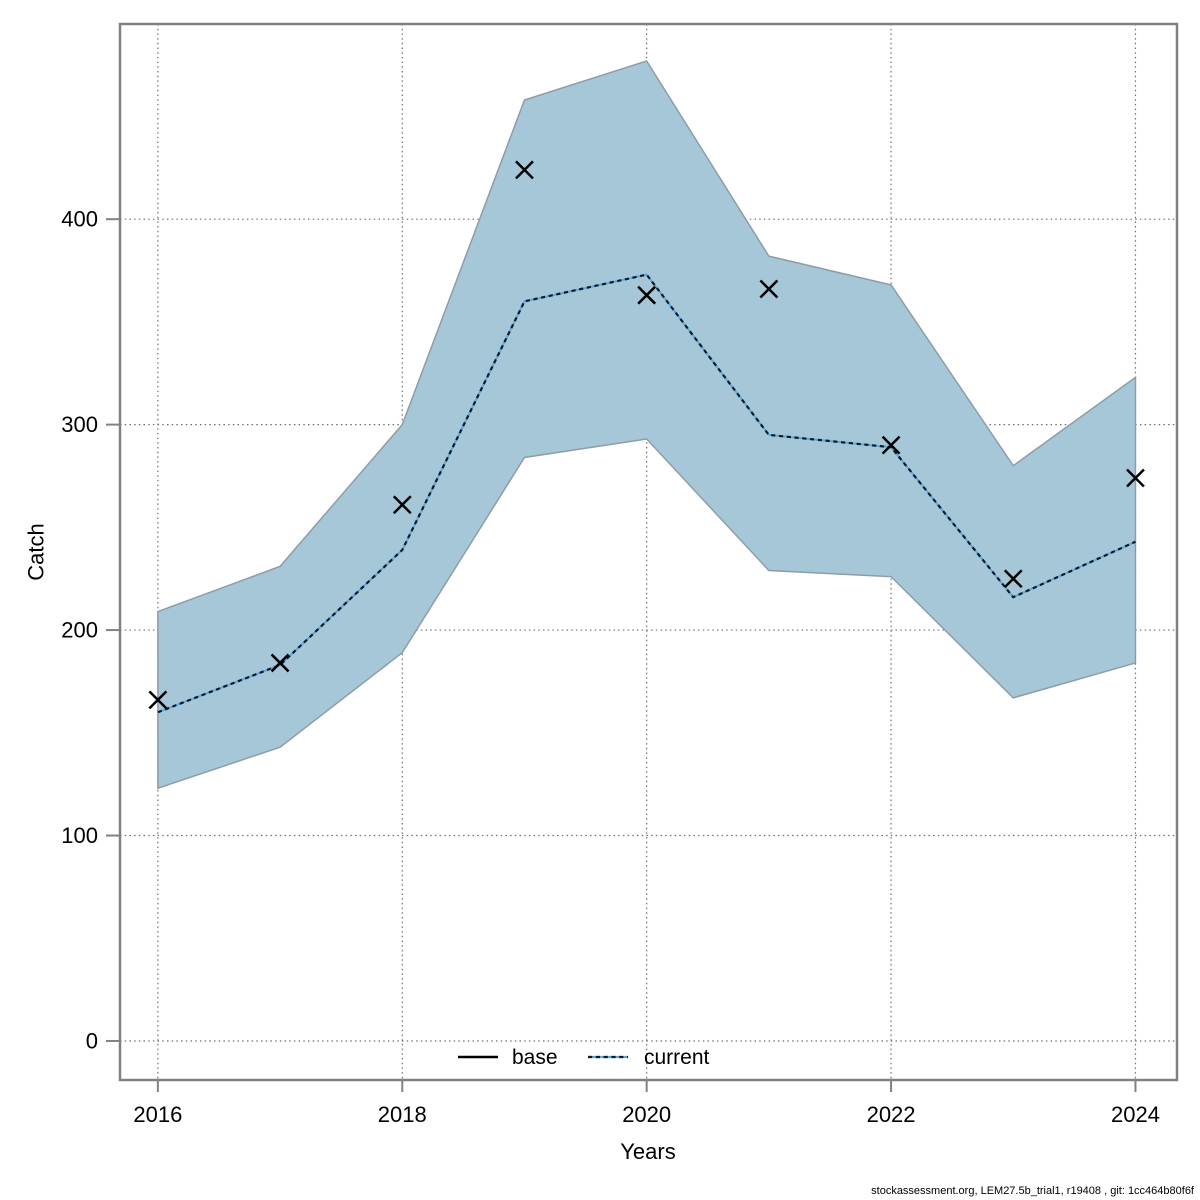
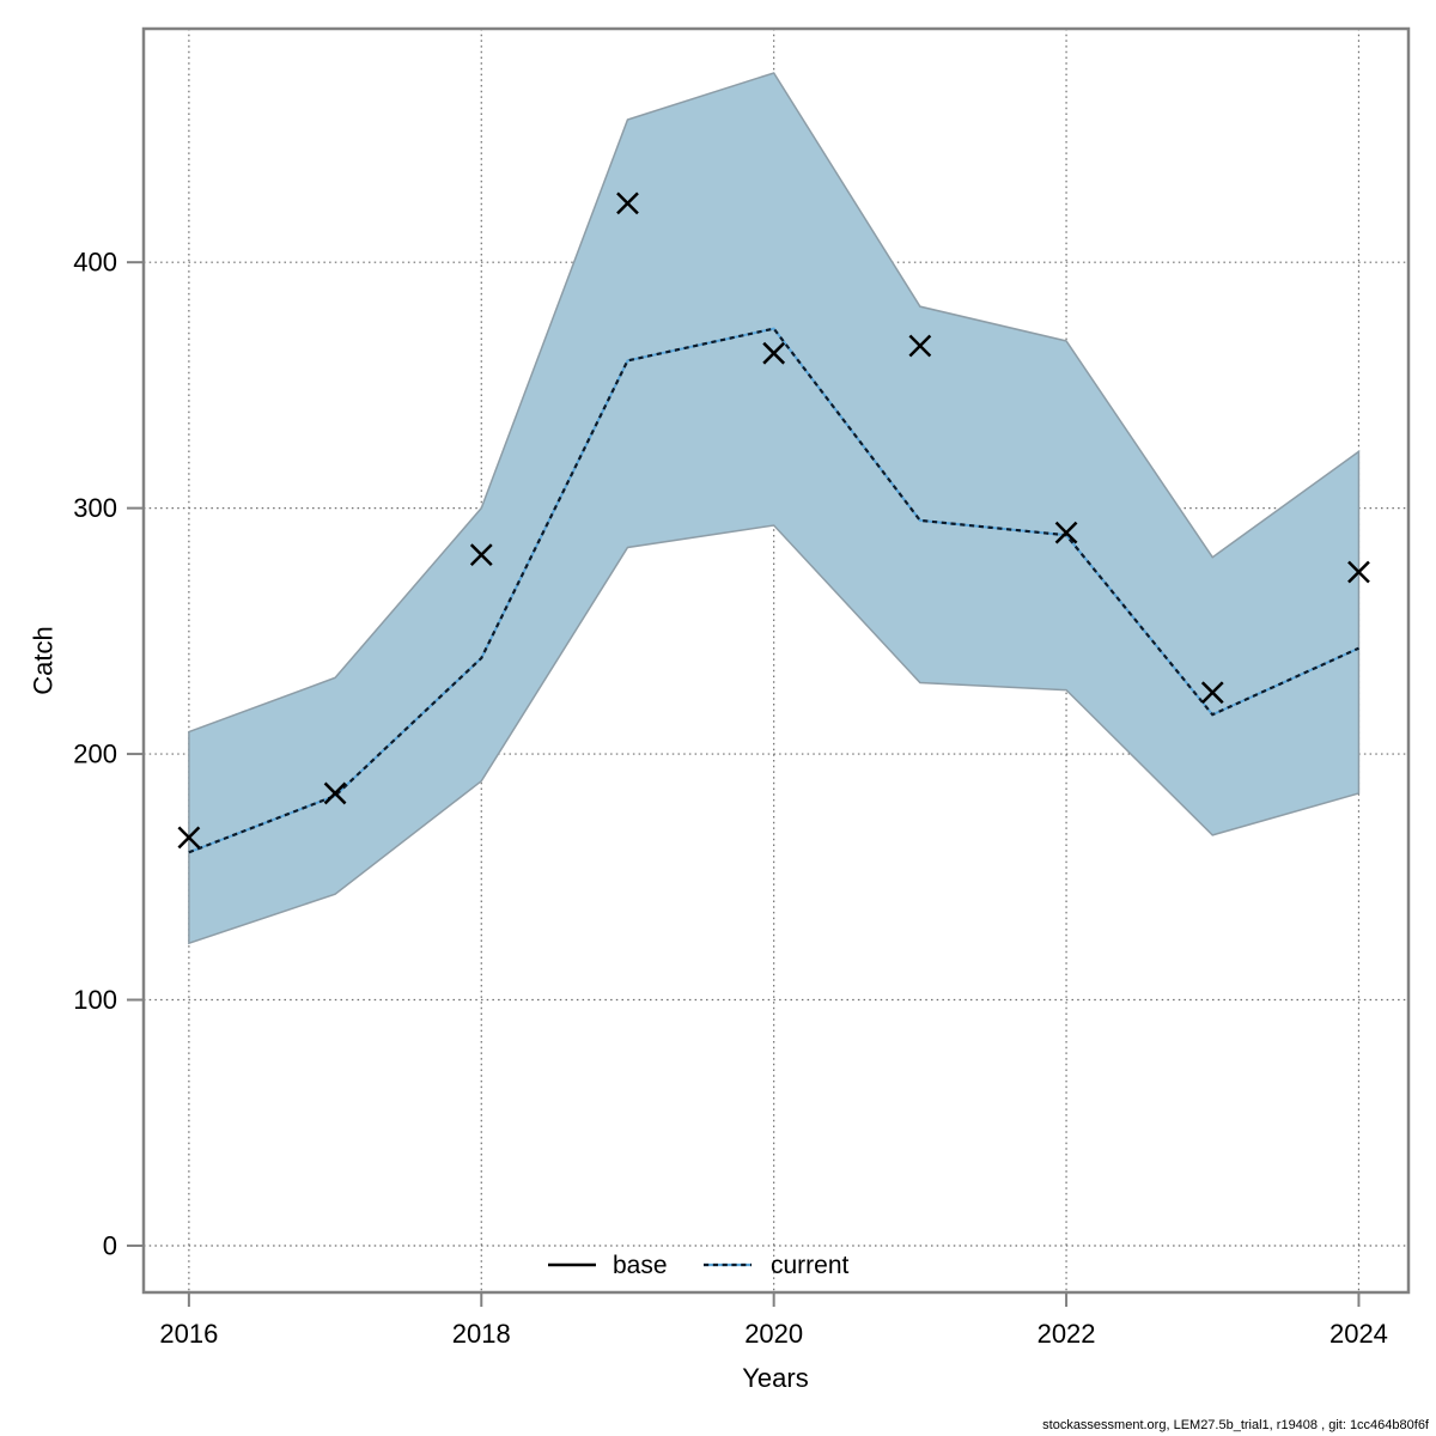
base/2018: 261 -> 281
